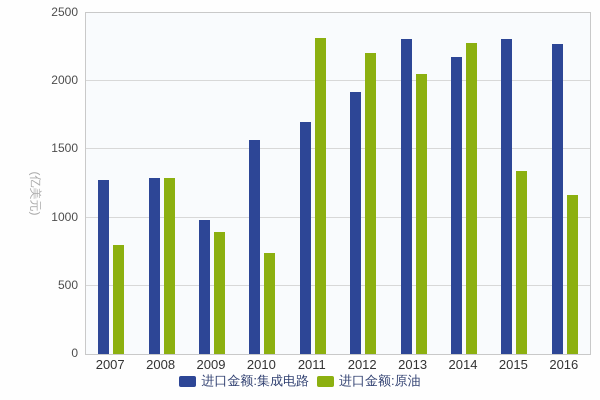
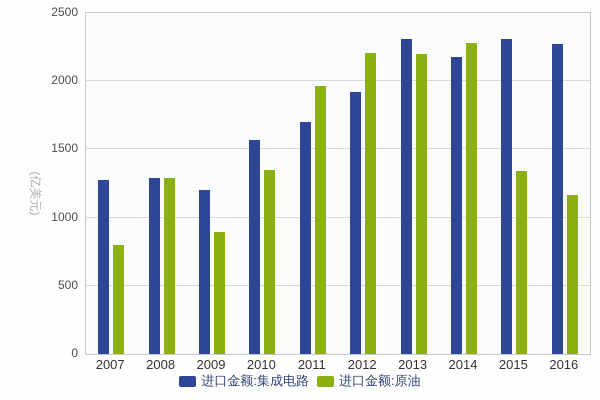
进口金额:集成电路/2009: 980 -> 1200
进口金额:原油/2010: 740 -> 1350
进口金额:原油/2011: 2320 -> 1970
进口金额:原油/2013: 2050 -> 2200
